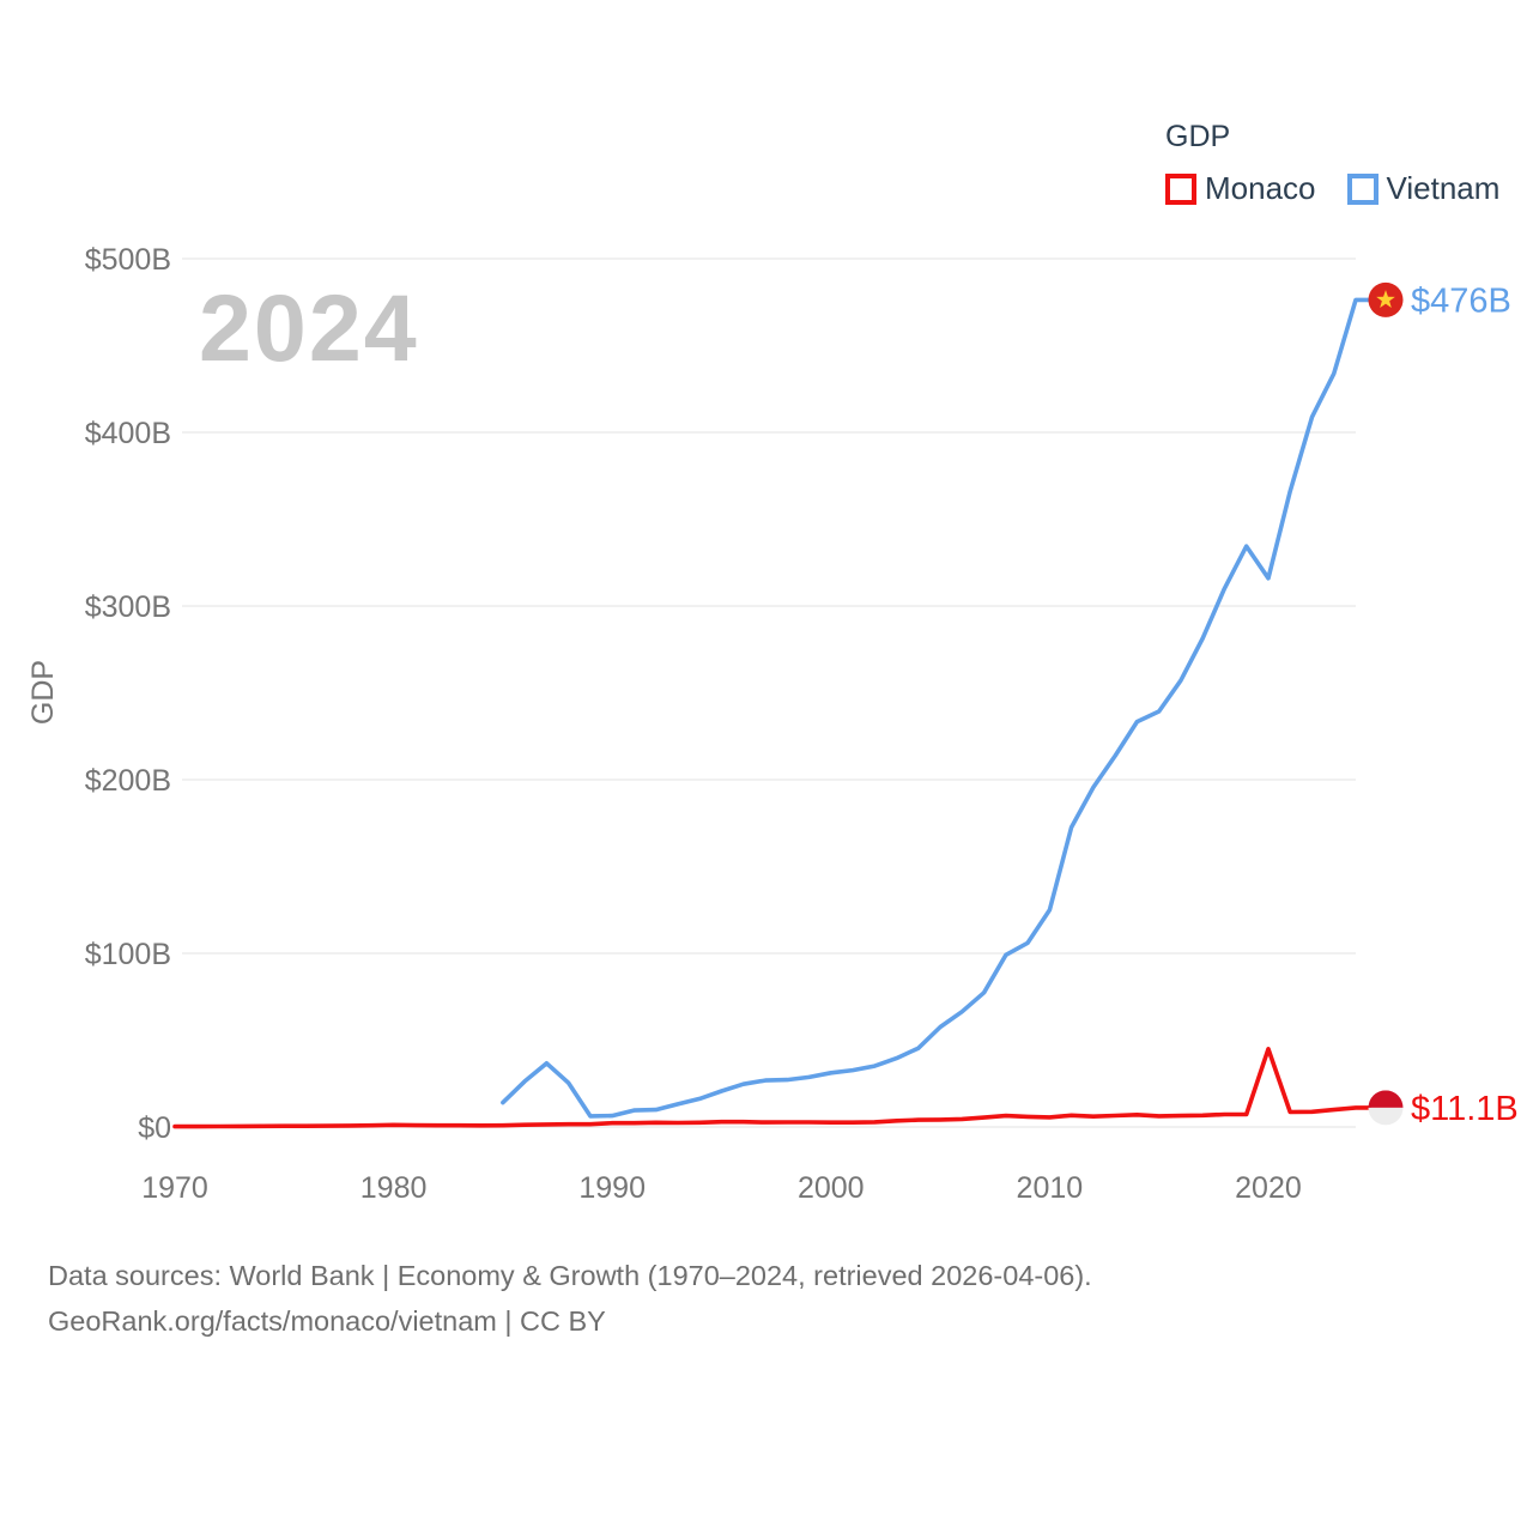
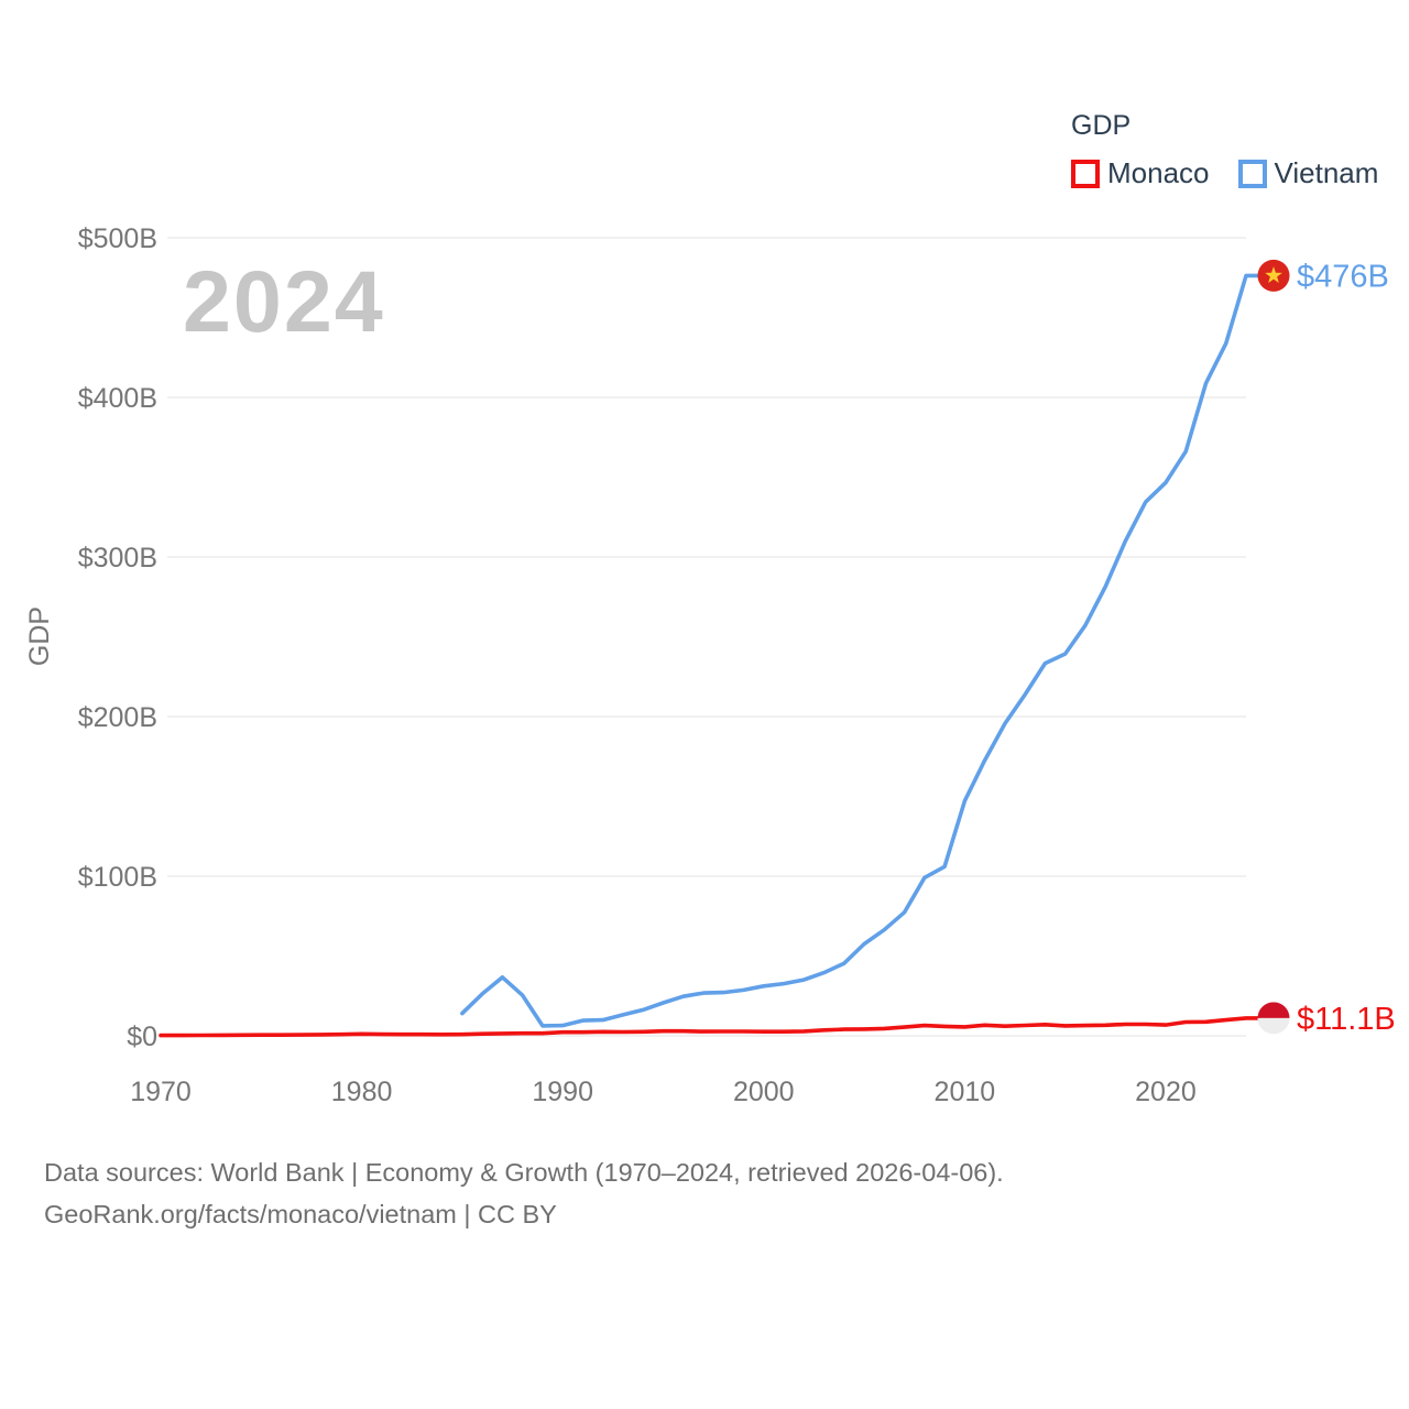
Vietnam/2010: $125B -> $147B
Monaco/2020: $45B -> $7B
Vietnam/2020: $316B -> $347B
